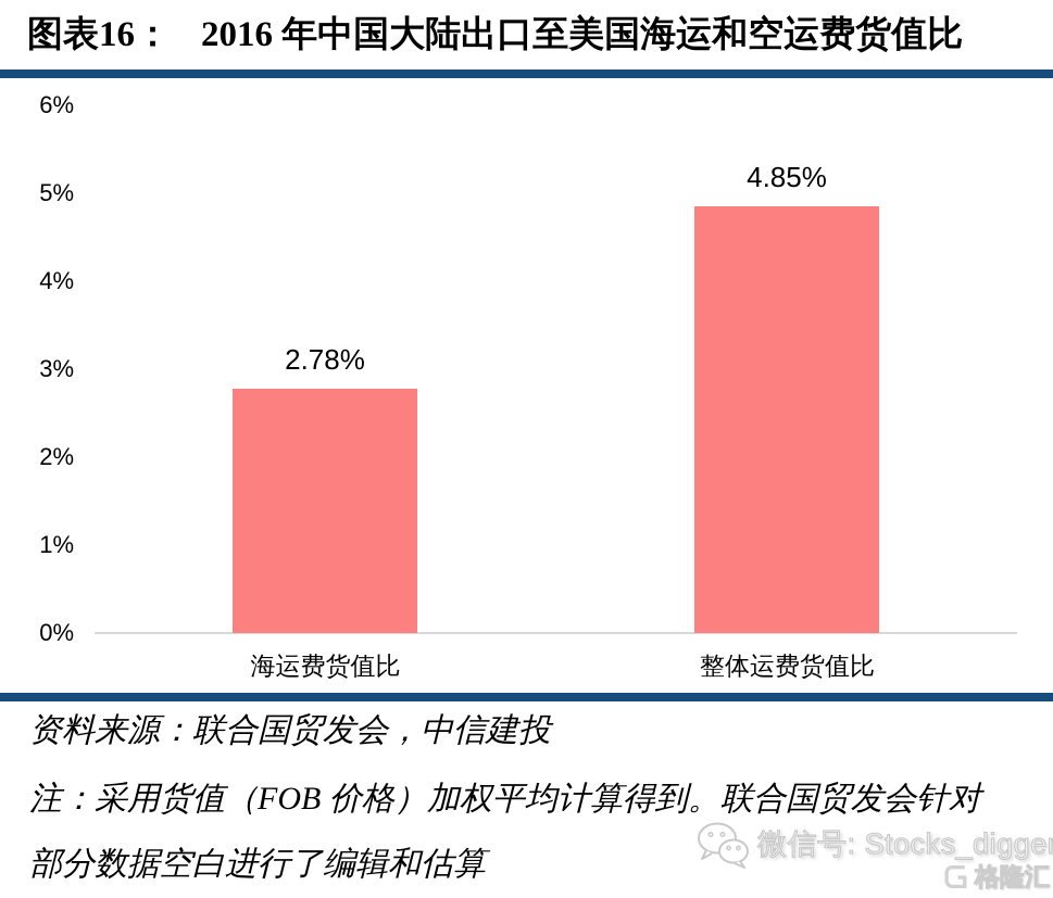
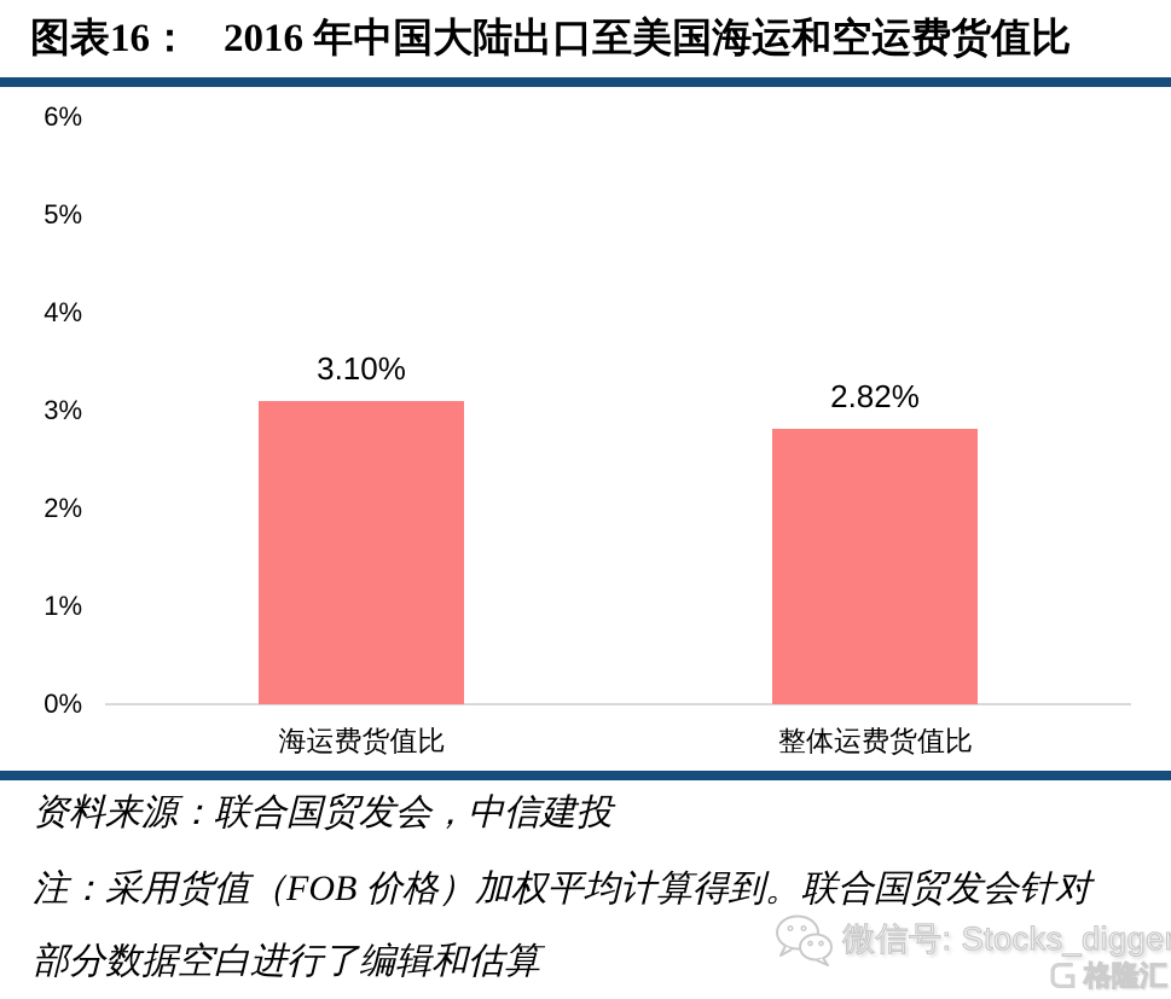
海运费货值比: 2.78% -> 3.10%
整体运费货值比: 4.85% -> 2.82%
